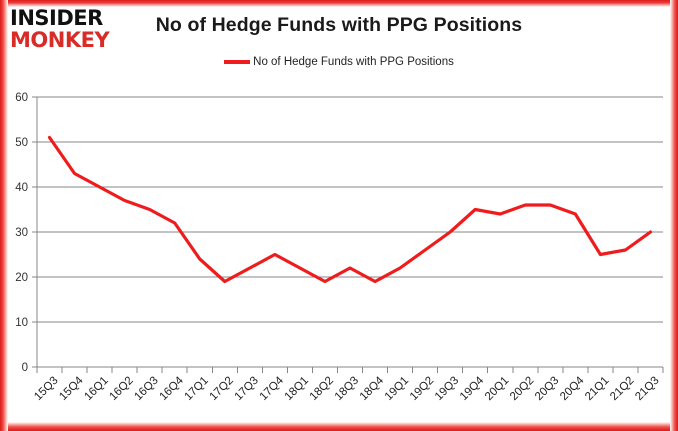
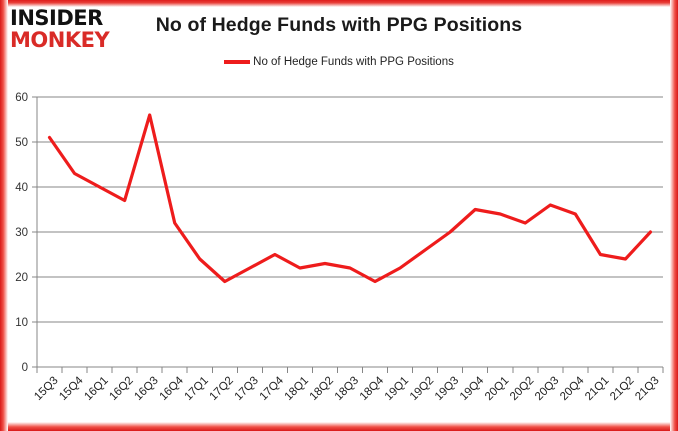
16Q3: 35 -> 56
18Q2: 19 -> 23
20Q2: 36 -> 32
21Q2: 26 -> 24
